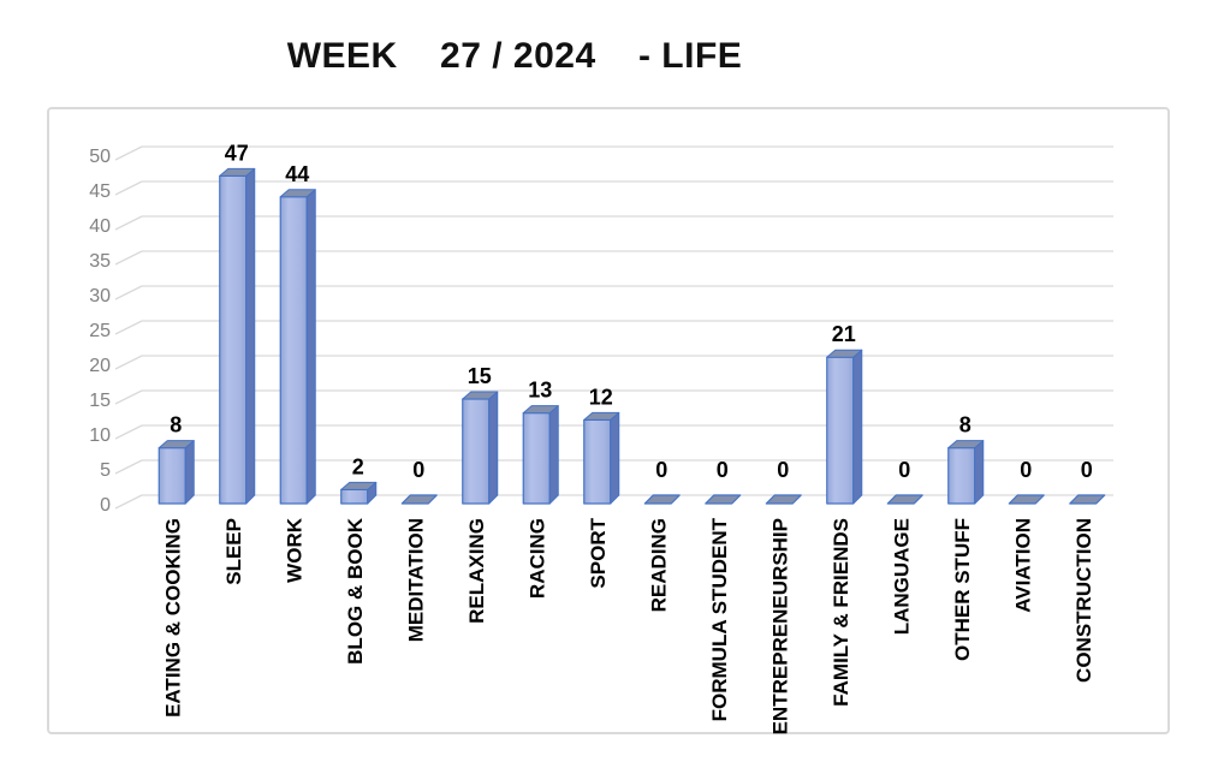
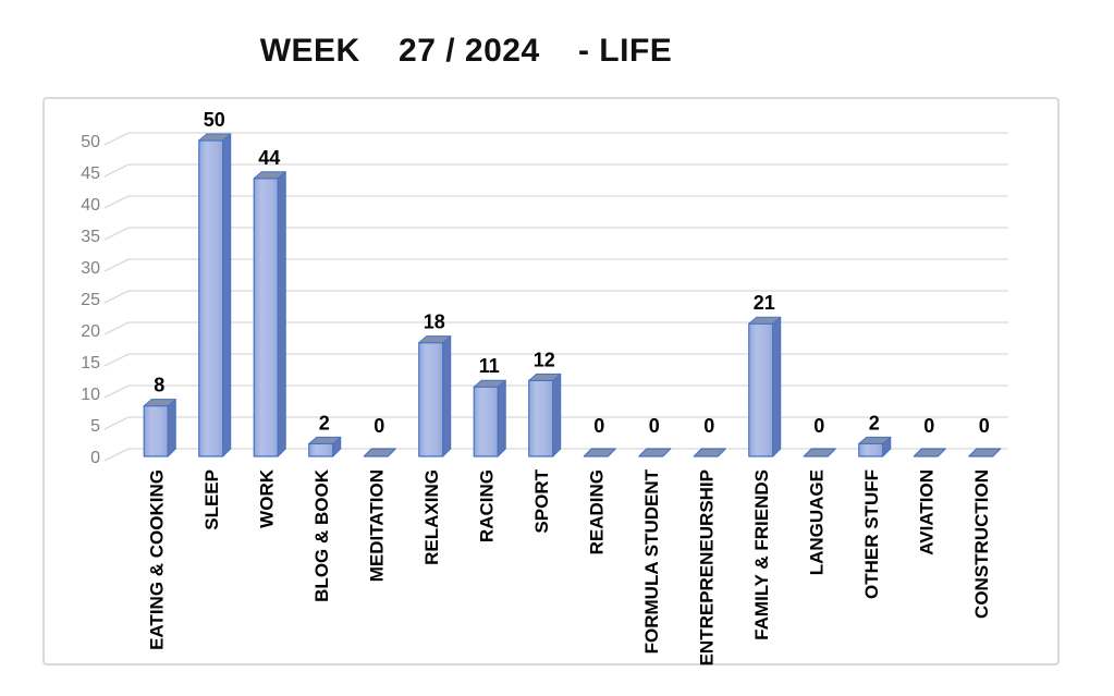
SLEEP: 47 -> 50
RELAXING: 15 -> 18
RACING: 13 -> 11
OTHER STUFF: 8 -> 2
